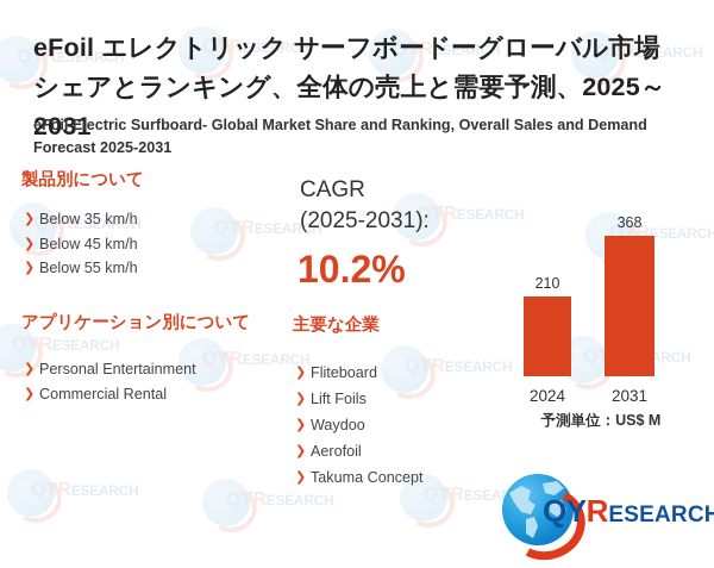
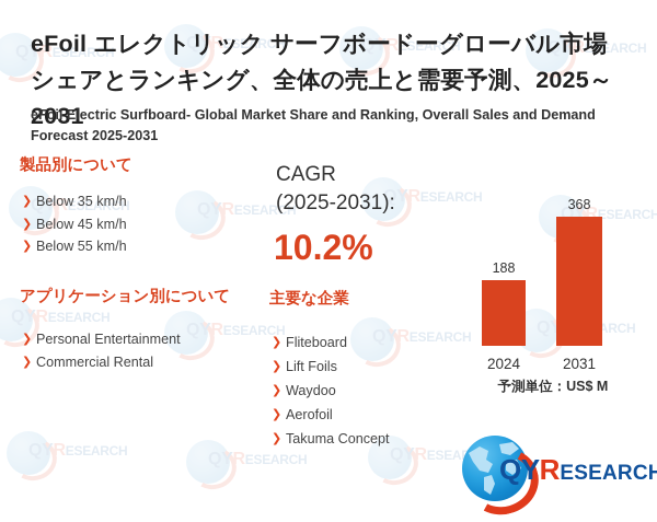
2024: 210 -> 188
